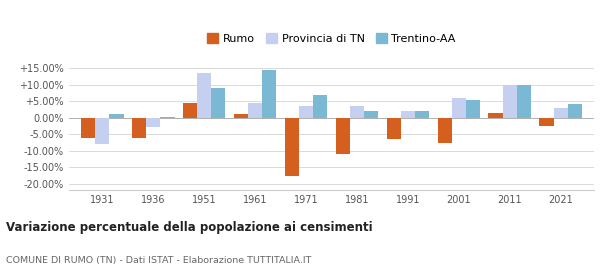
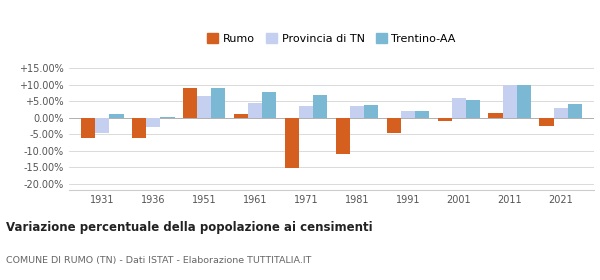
Provincia di TN/1931: -8.0% -> -4.5%
Rumo/1951: 4.5% -> 9.0%
Provincia di TN/1951: 13.5% -> 6.5%
Trentino-AA/1961: 14.5% -> 7.8%
Rumo/1971: -17.5% -> -15.2%
Trentino-AA/1981: 2.0% -> 3.8%
Rumo/1991: -6.5% -> -4.5%
Rumo/2001: -7.5% -> -1.0%
